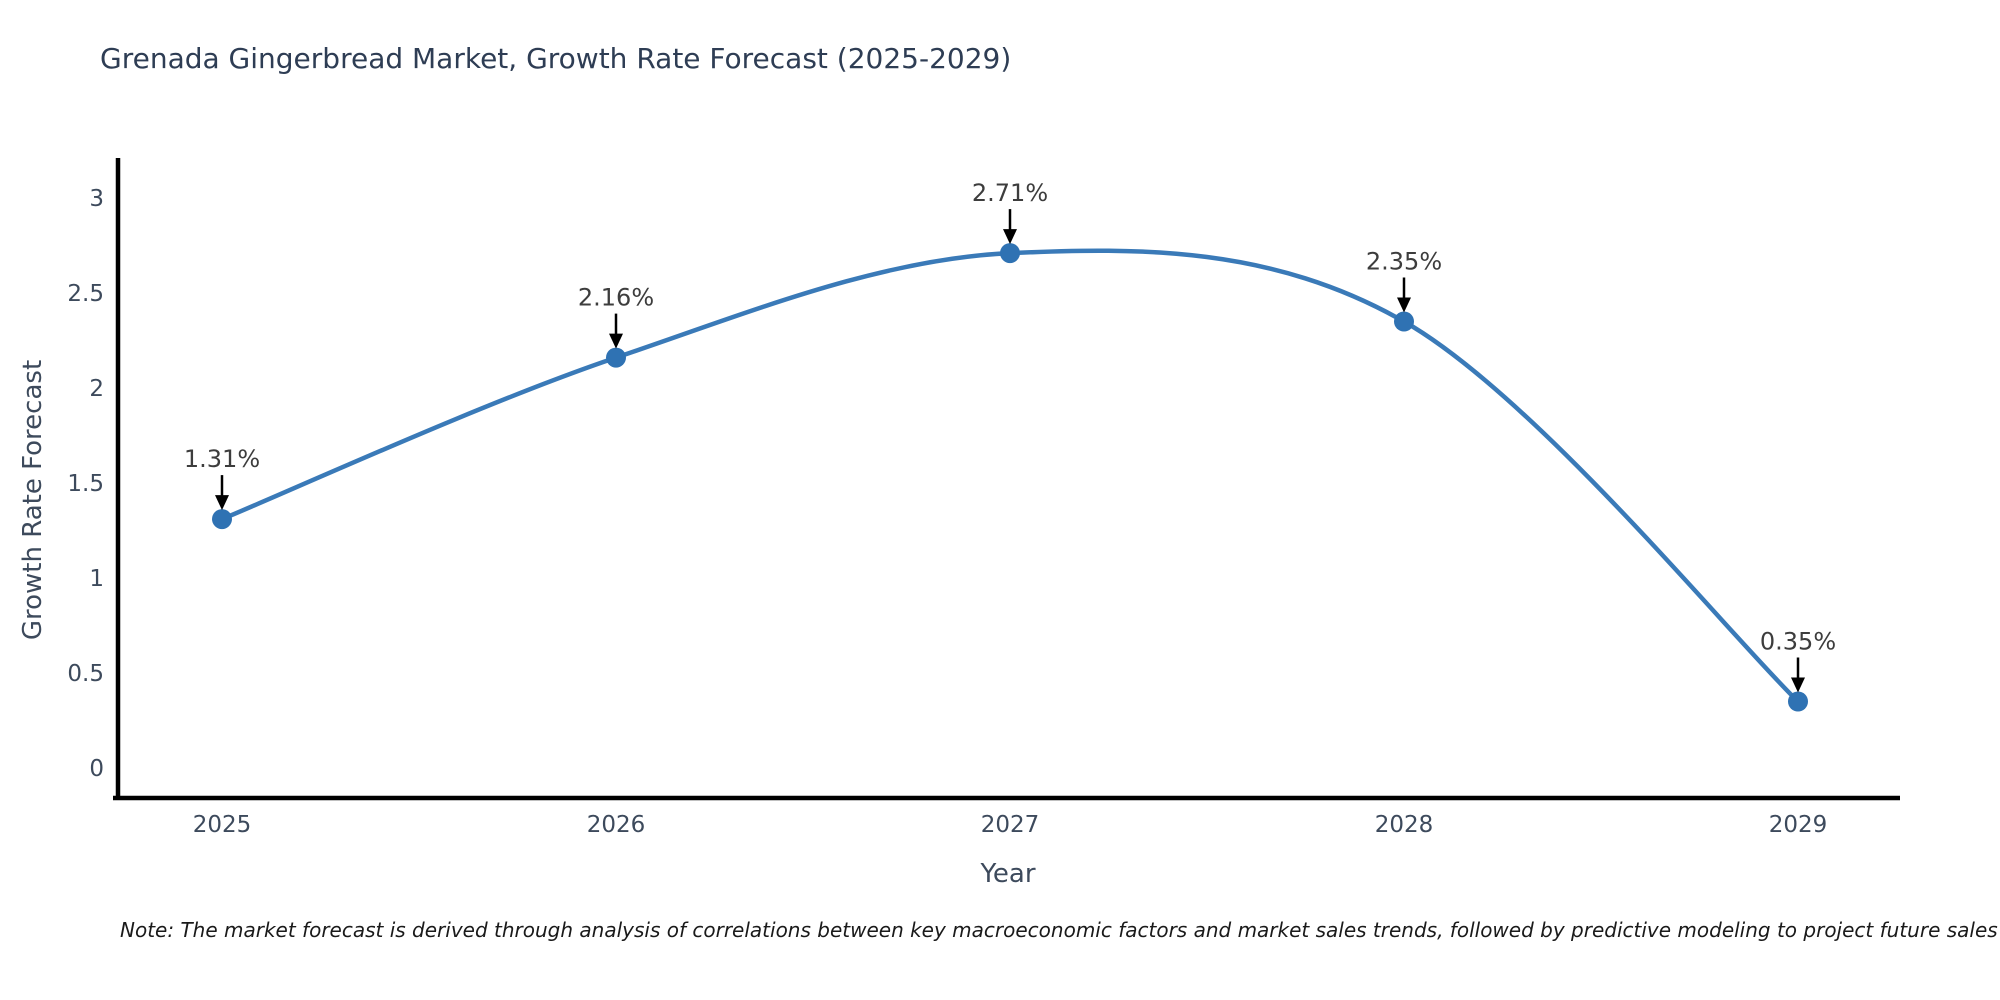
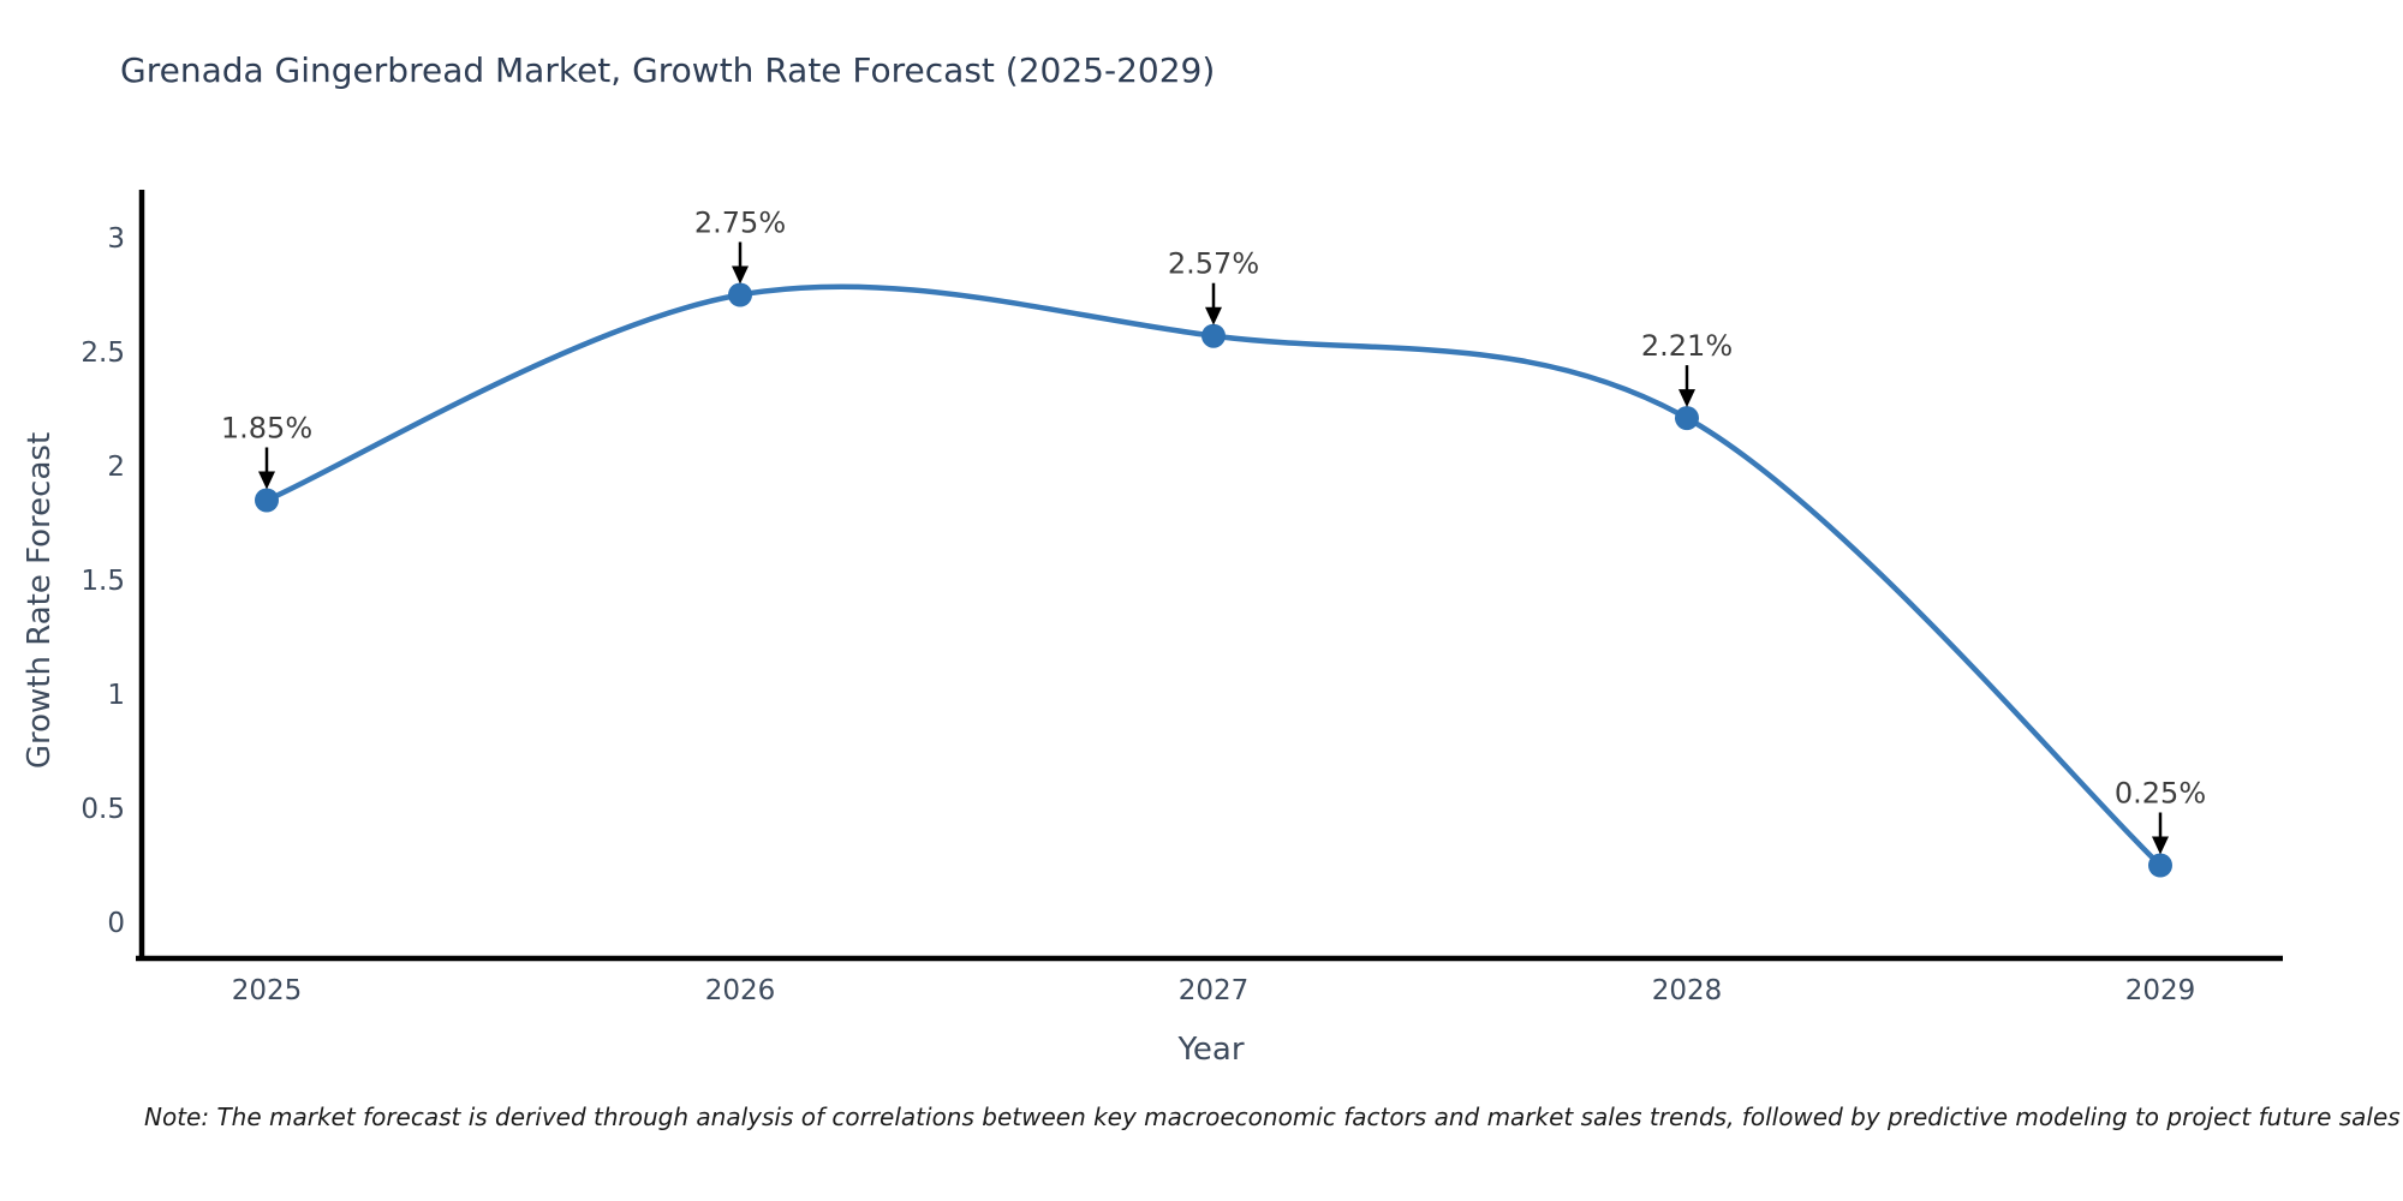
2025: 1.31% -> 1.85%
2026: 2.16% -> 2.75%
2027: 2.71% -> 2.57%
2028: 2.35% -> 2.21%
2029: 0.35% -> 0.25%
